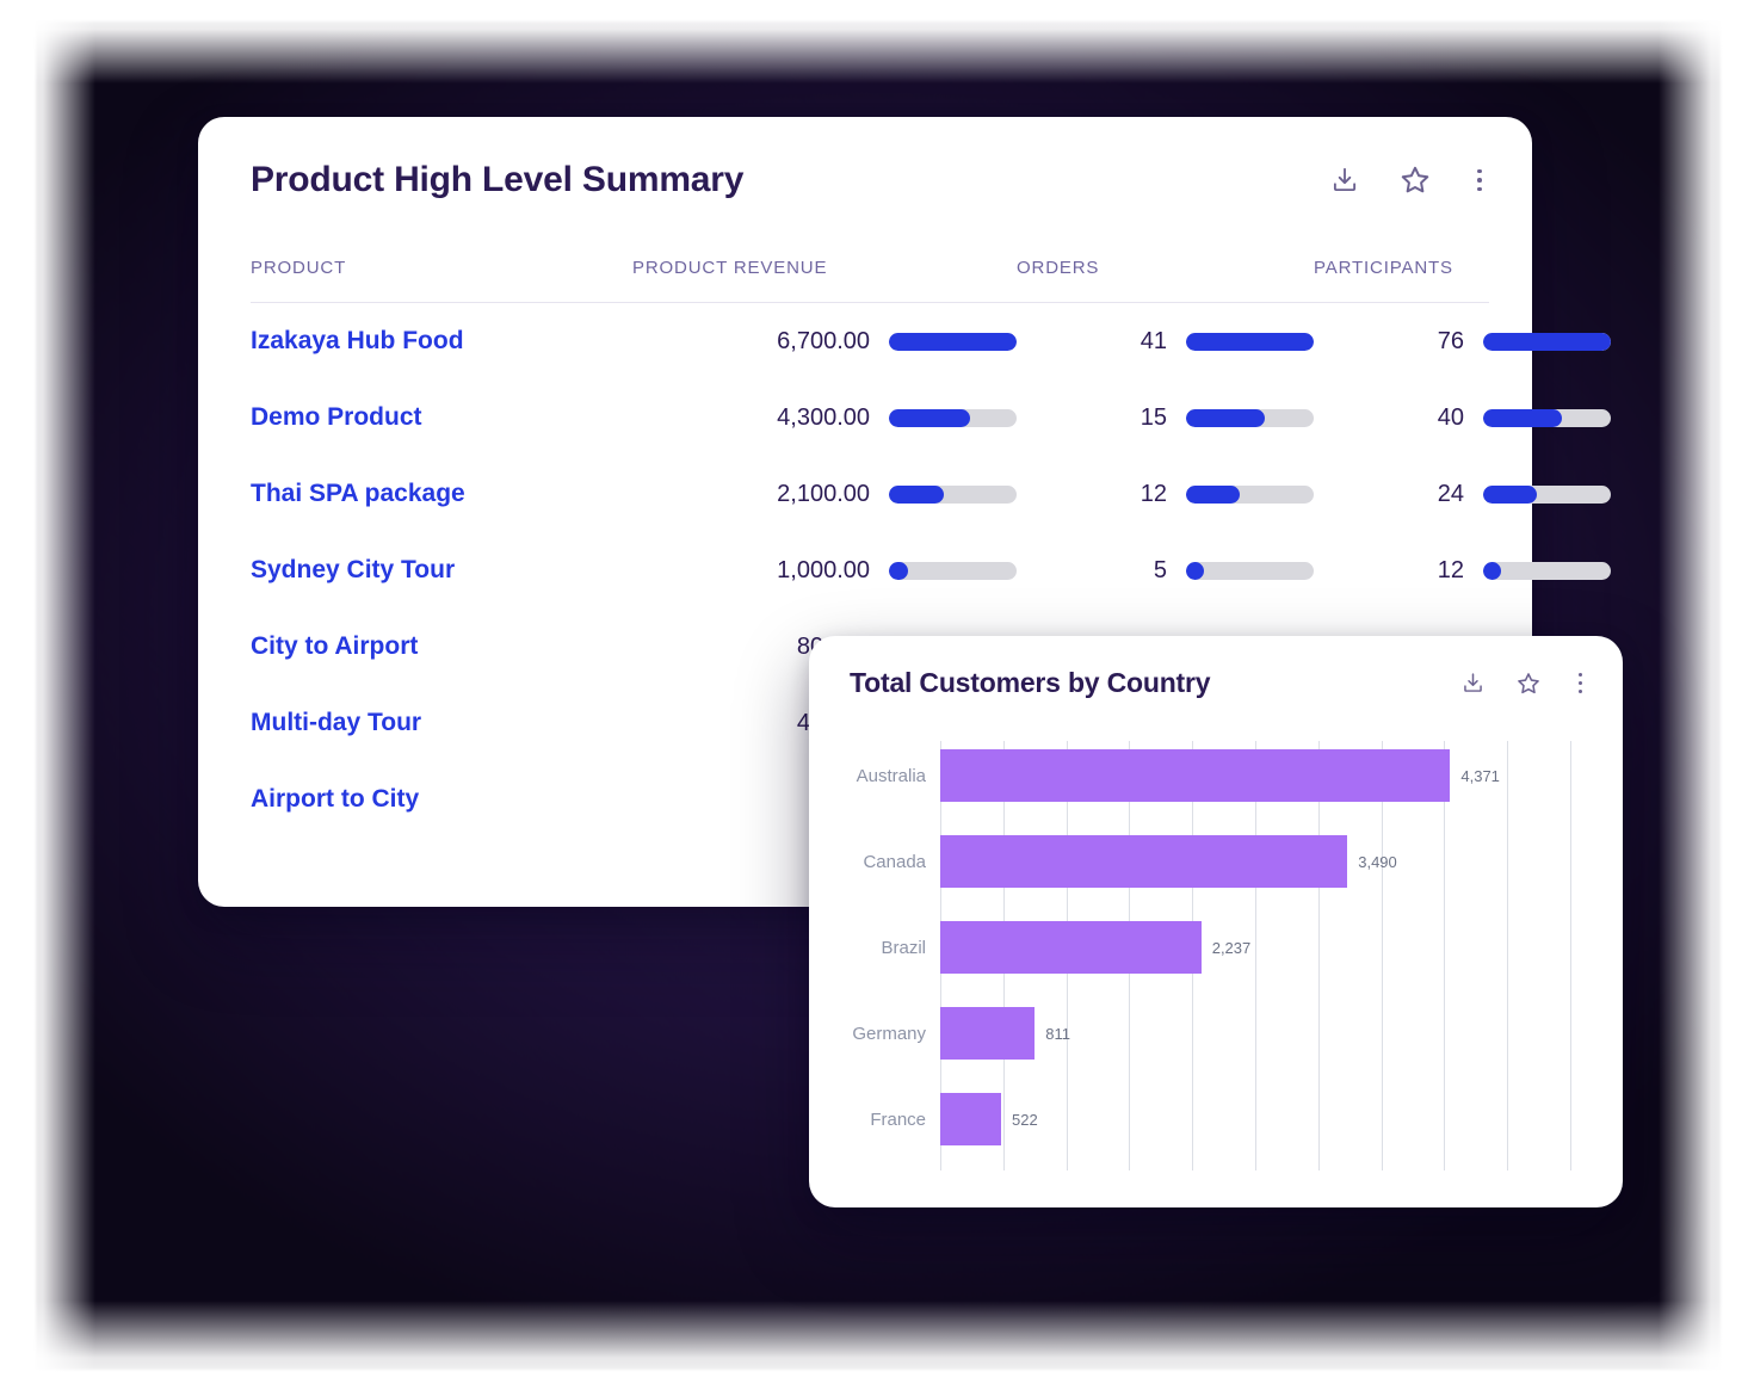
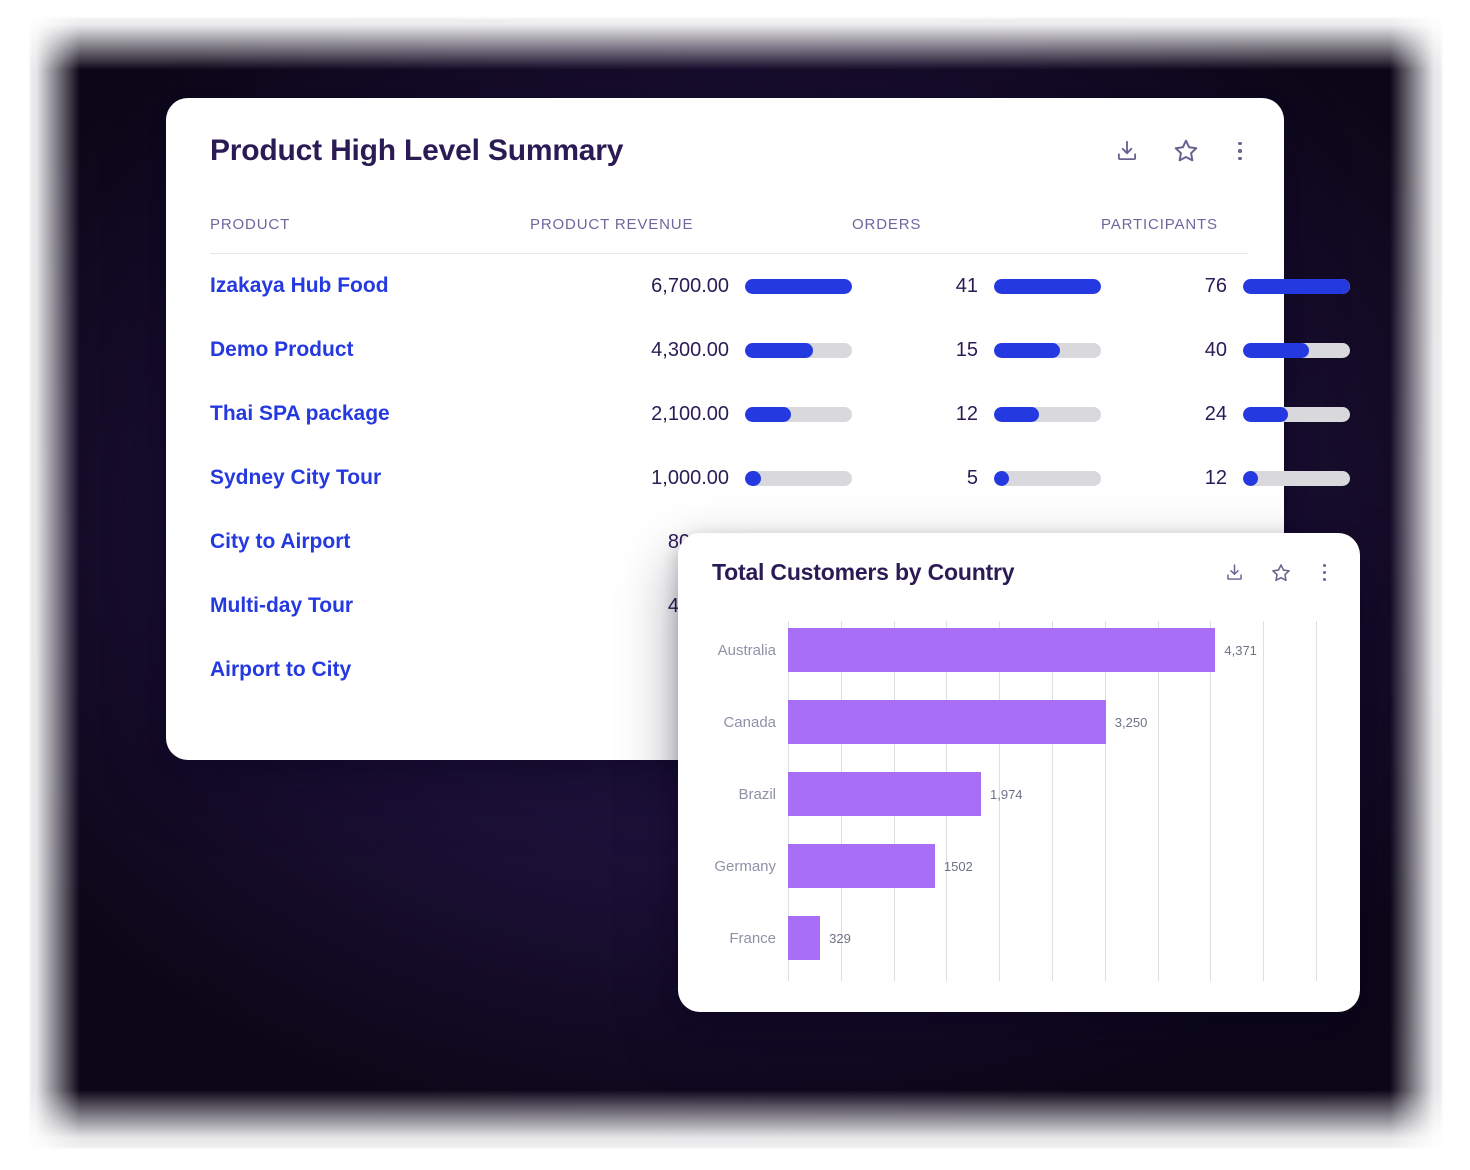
Canada: 3,490 -> 3,250
Brazil: 2,237 -> 1,974
Germany: 811 -> 1502
France: 522 -> 329
